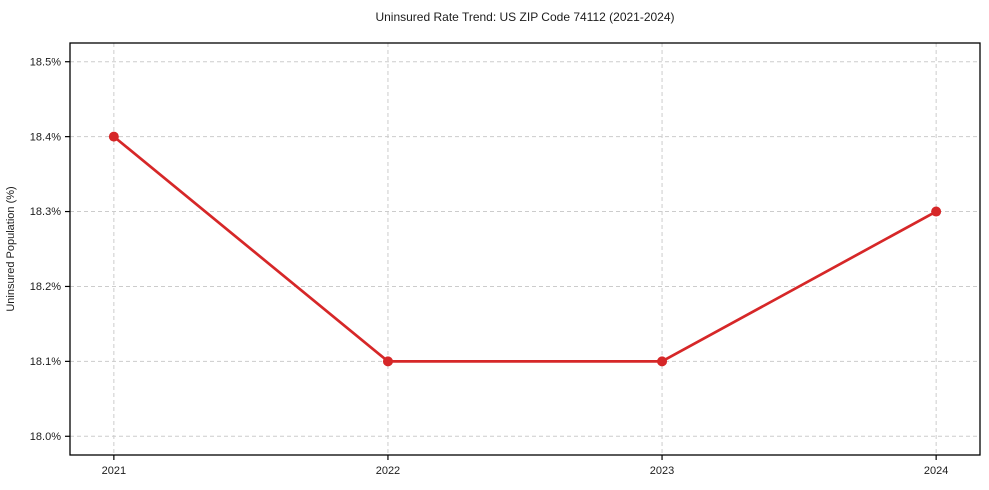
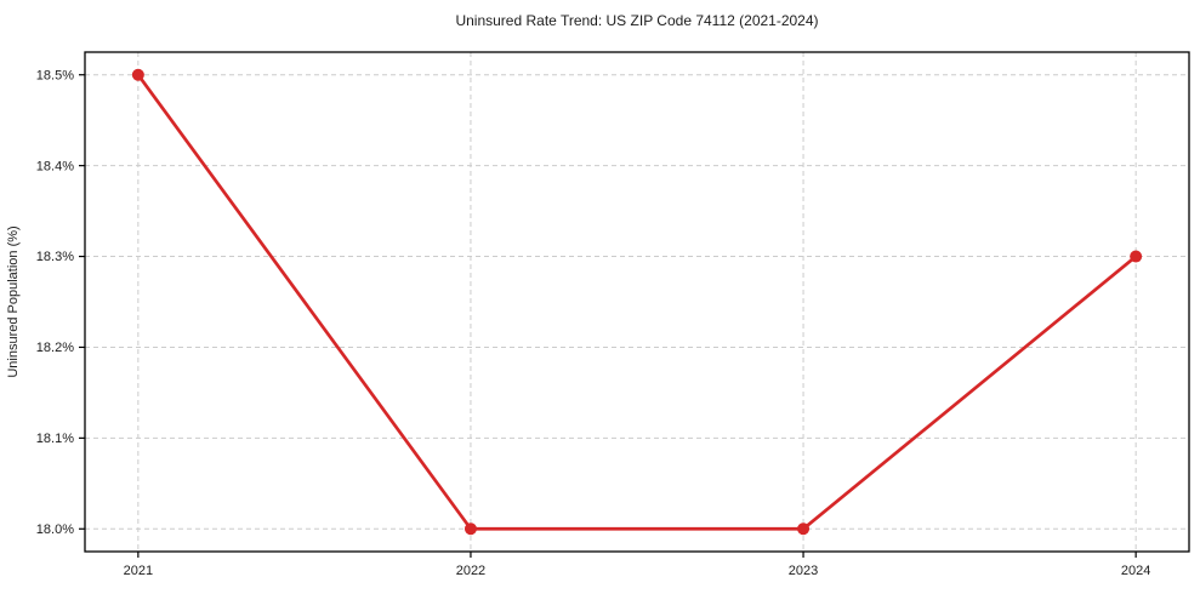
2021: 18.4% -> 18.5%
2022: 18.1% -> 18.0%
2023: 18.1% -> 18.0%
